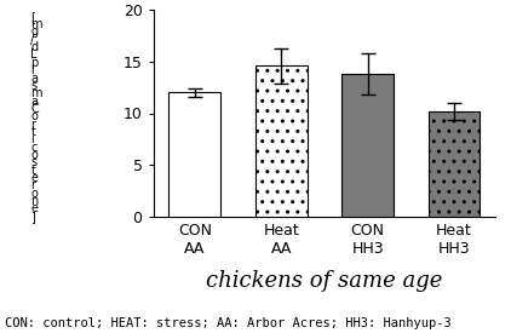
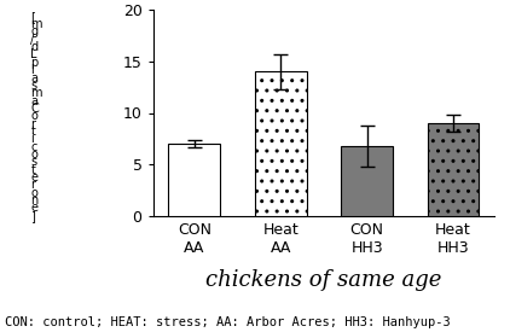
CON AA: 12.0 -> 7.0
Heat AA: 14.6 -> 14.0
CON HH3: 13.8 -> 6.8
Heat HH3: 10.2 -> 9.0
